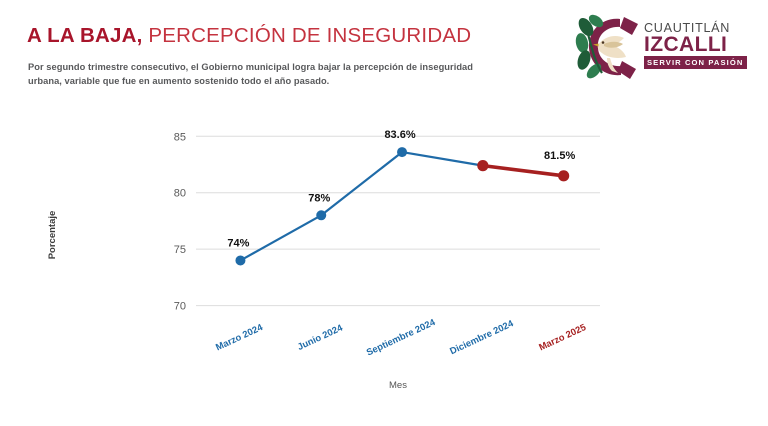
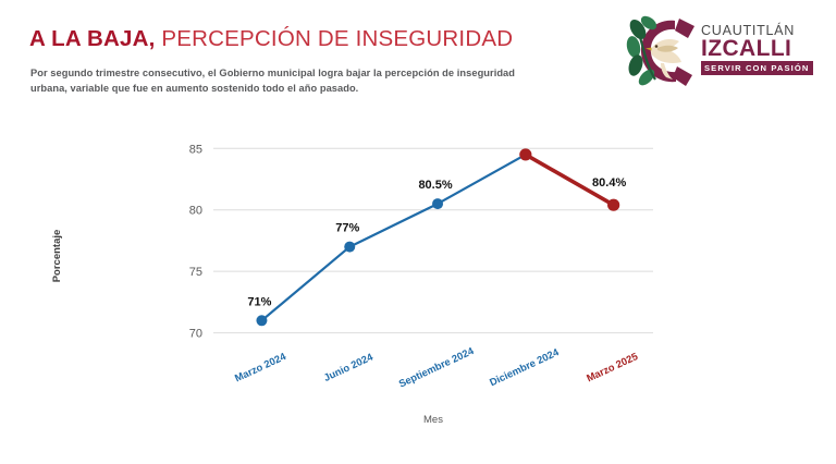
Marzo 2024: 74% -> 71%
Junio 2024: 78% -> 77%
Septiembre 2024: 83.6% -> 80.5%
Diciembre 2024: 82.4 -> 84.5
Marzo 2025: 81.5% -> 80.4%
